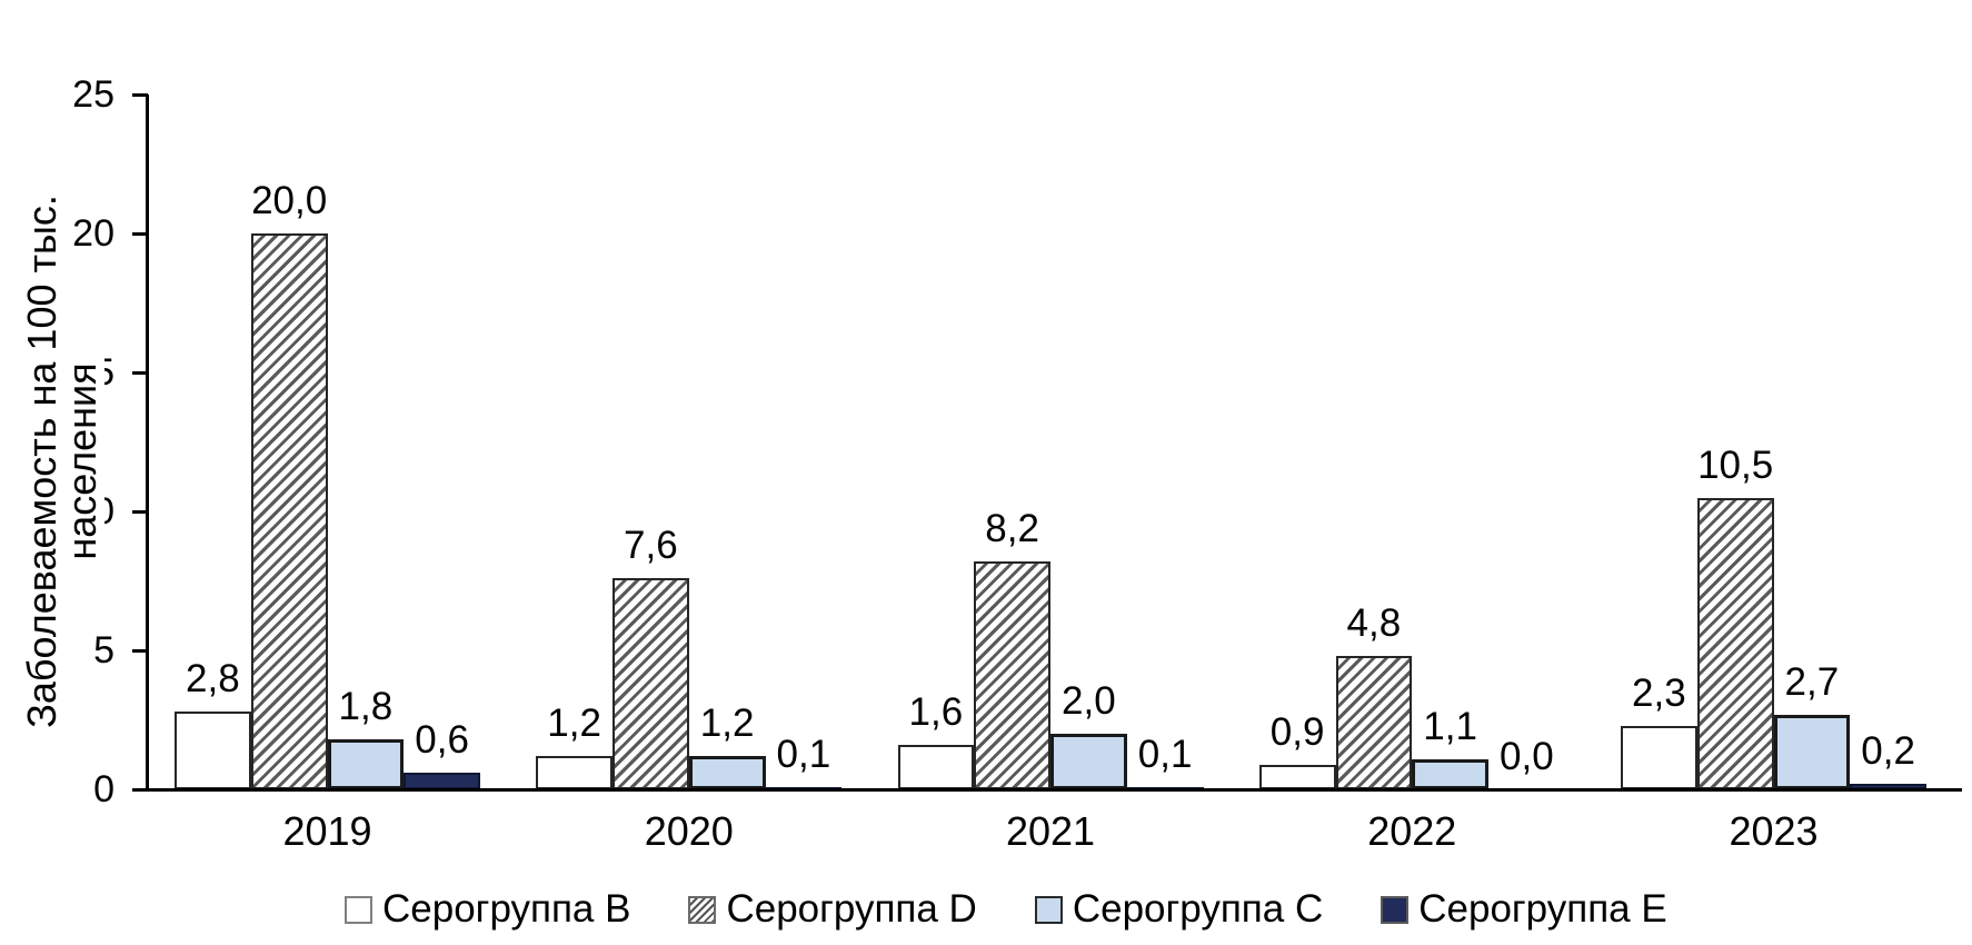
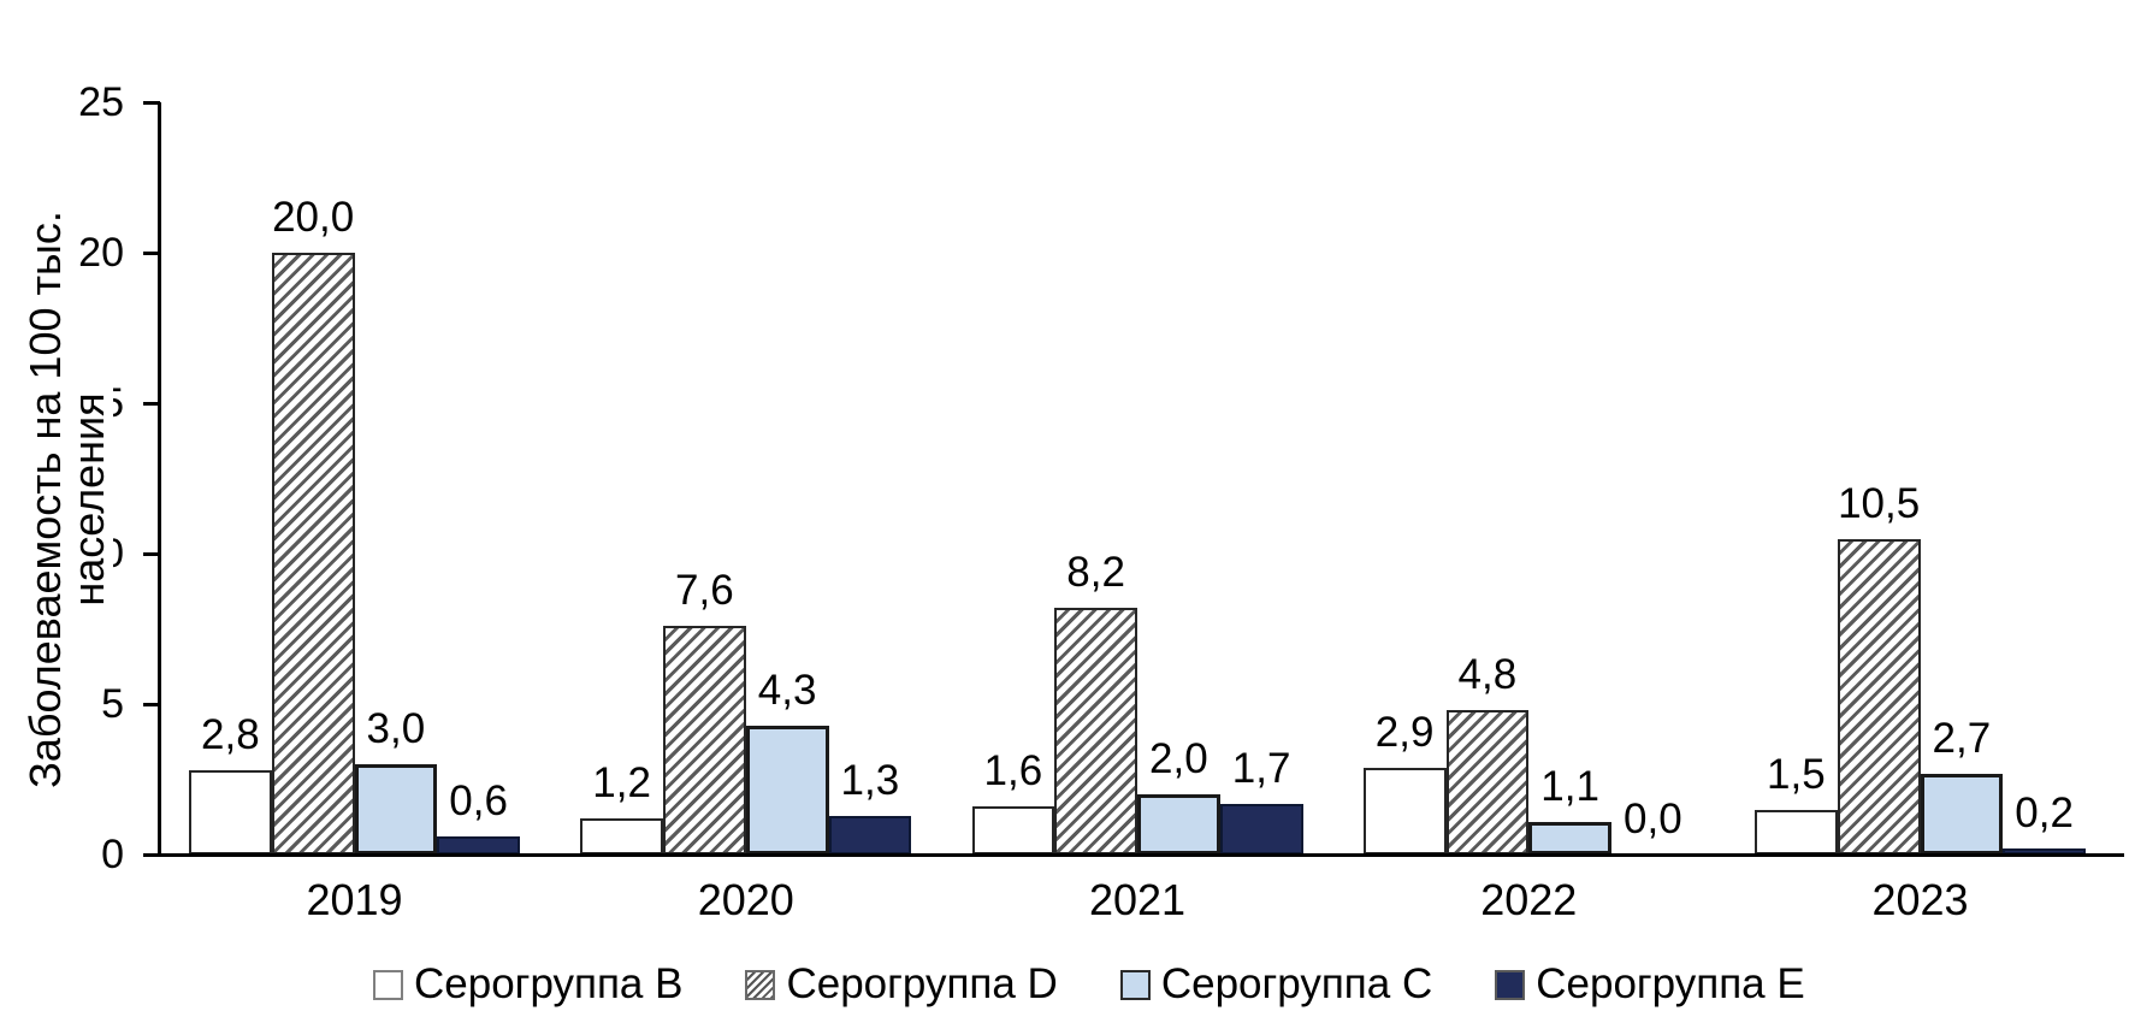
Серогруппа C/2019: 1,8 -> 3,0
Серогруппа C/2020: 1,2 -> 4,3
Серогруппа E/2020: 0,1 -> 1,3
Серогруппа E/2021: 0,1 -> 1,7
Серогруппа B/2022: 0,9 -> 2,9
Серогруппа B/2023: 2,3 -> 1,5
